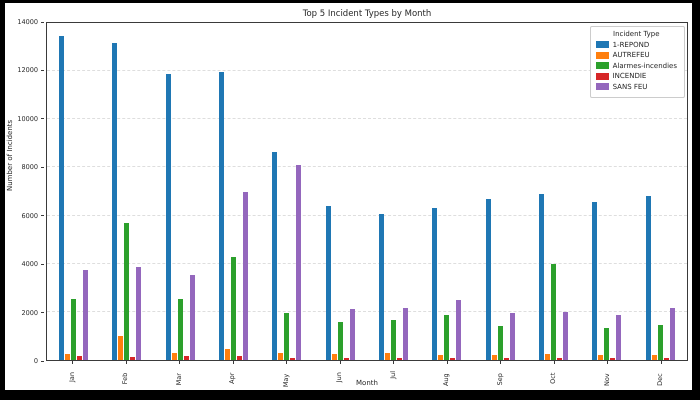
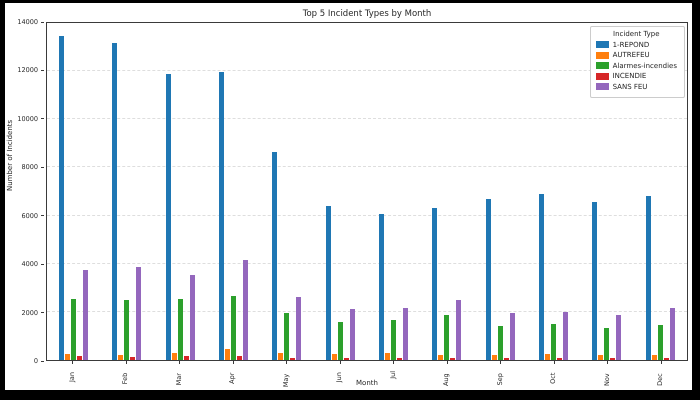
AUTREFEU/Feb: 1000 -> 200
Alarmes-incendies/Feb: 5700 -> 2500
Alarmes-incendies/Apr: 4300 -> 2600
SANS FEU/Apr: 7000 -> 4200
SANS FEU/May: 8100 -> 2600
Alarmes-incendies/Oct: 4000 -> 1500
